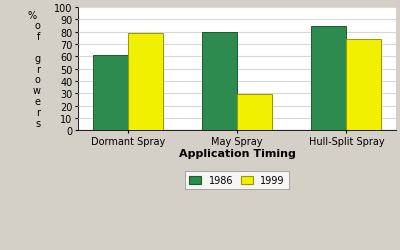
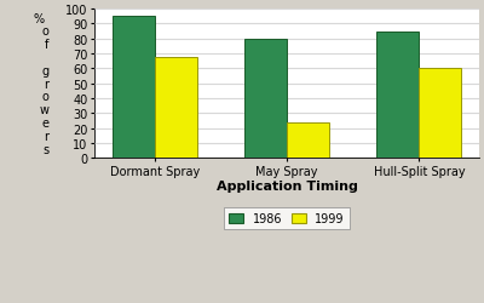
1986/Dormant Spray: 61 -> 95
1999/Dormant Spray: 79 -> 68
1999/May Spray: 29 -> 24
1999/Hull-Split Spray: 74 -> 60
